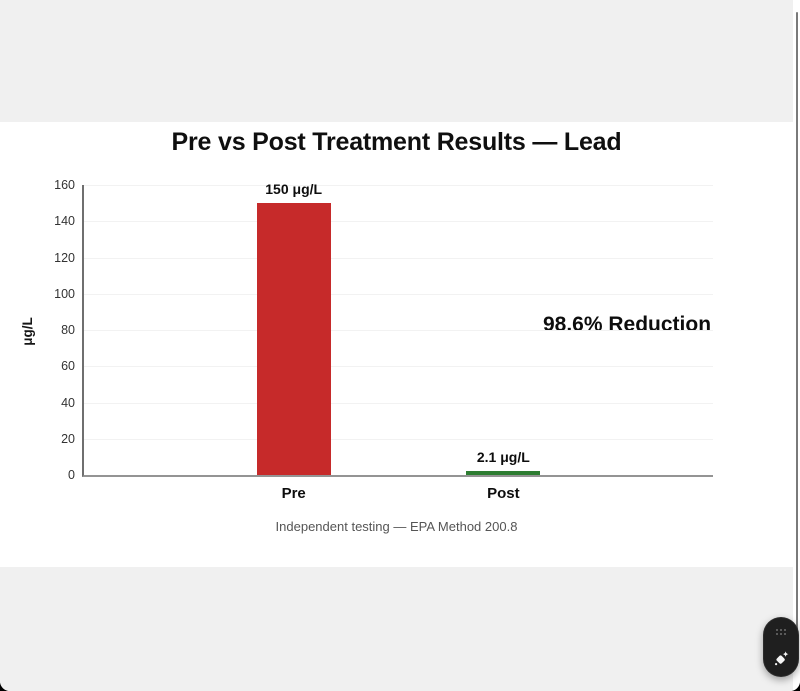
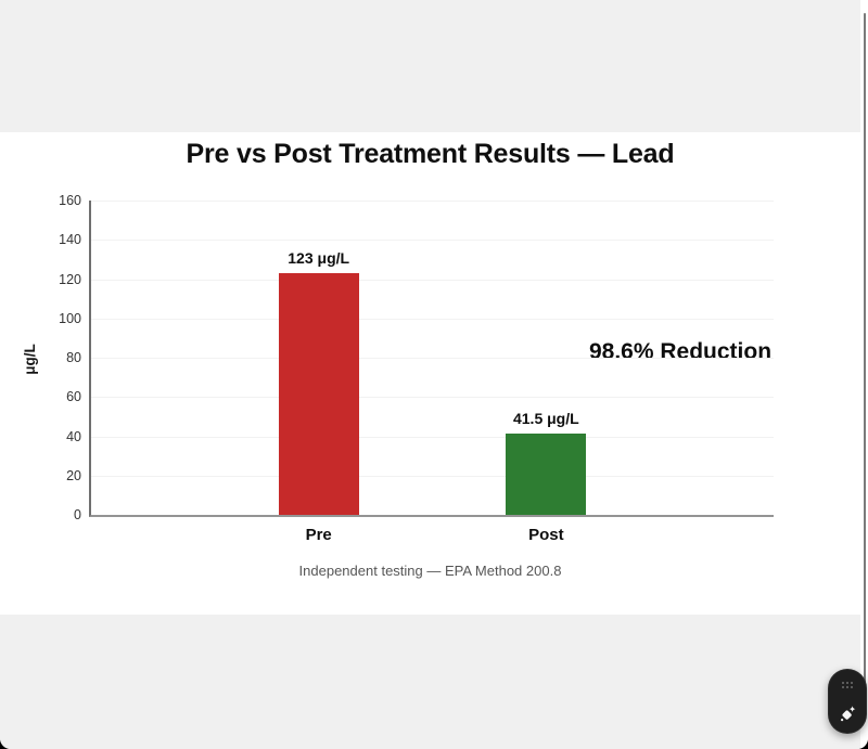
Pre: 150 -> 123
Post: 2.1 -> 41.5
